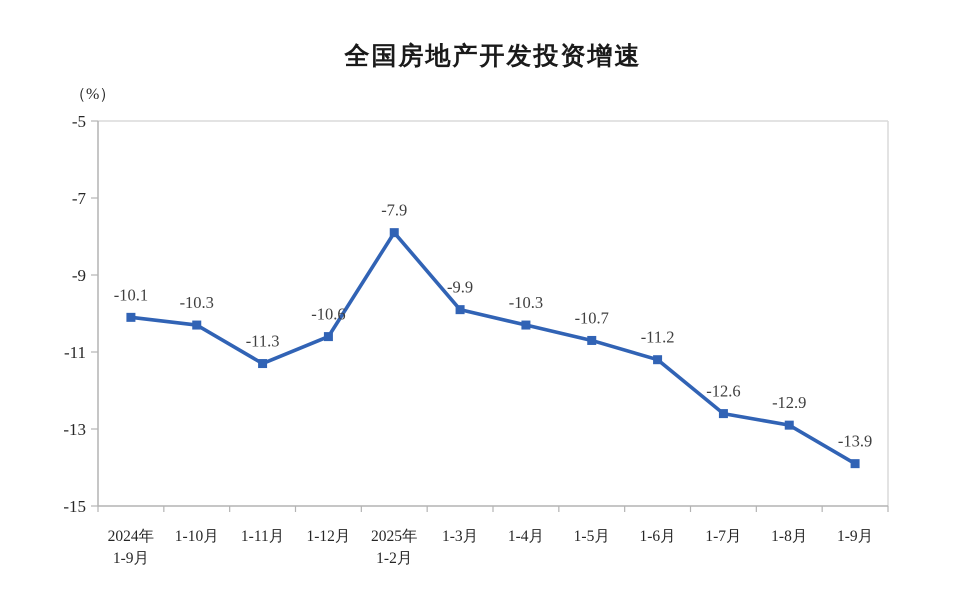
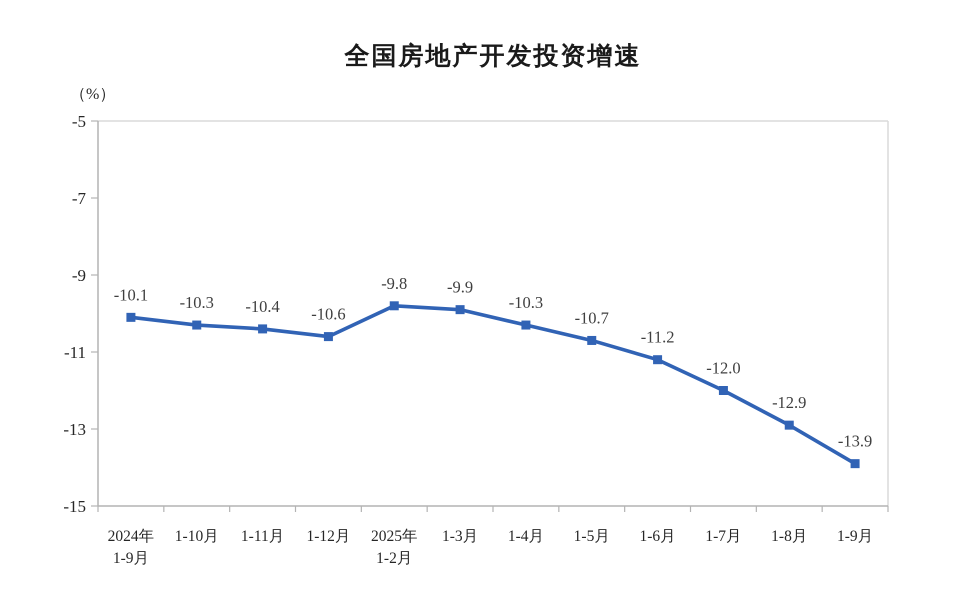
1-11月: -11.3 -> -10.4
2025年 1-2月: -7.9 -> -9.8
1-7月: -12.6 -> -12.0
